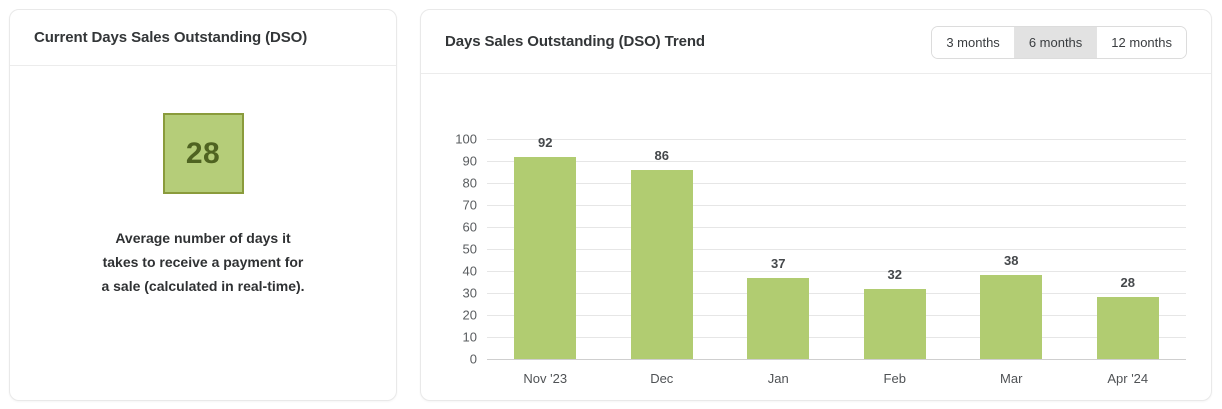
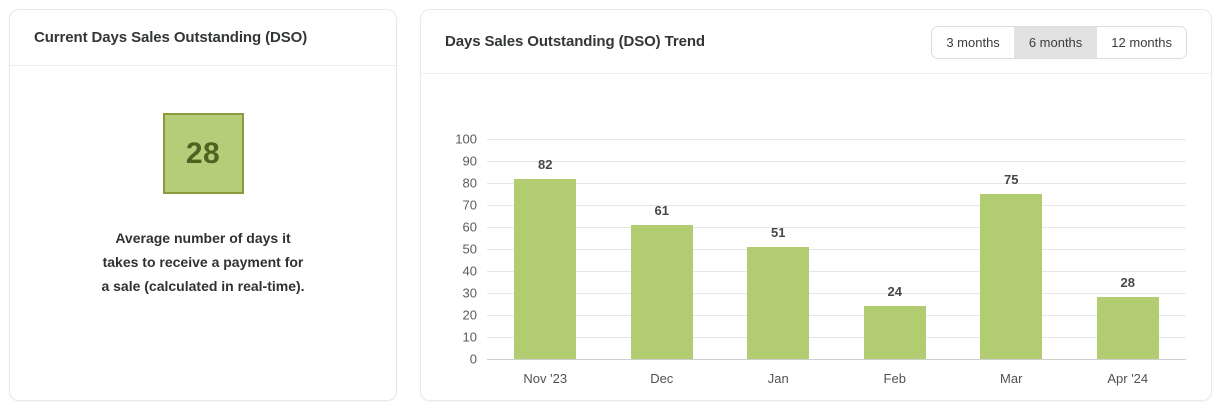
Nov '23: 92 -> 82
Dec: 86 -> 61
Jan: 37 -> 51
Feb: 32 -> 24
Mar: 38 -> 75
